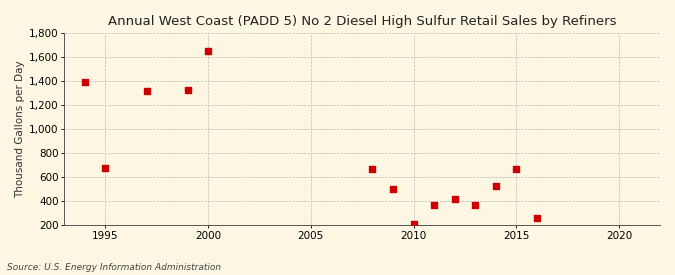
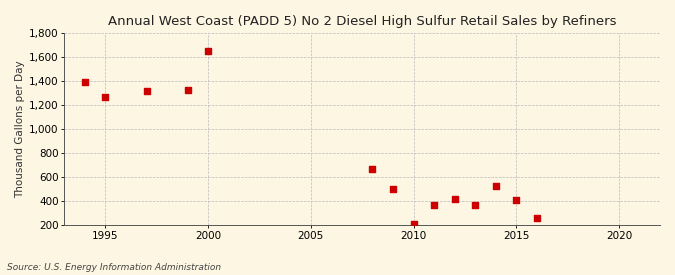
1995: 680 -> 1,270
2015: 670 -> 410
